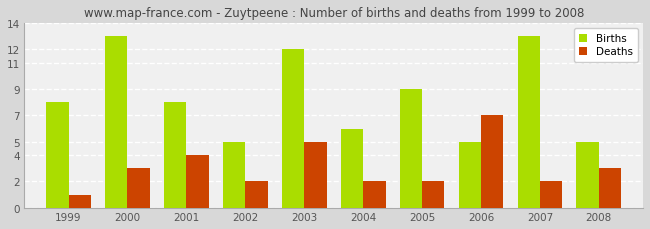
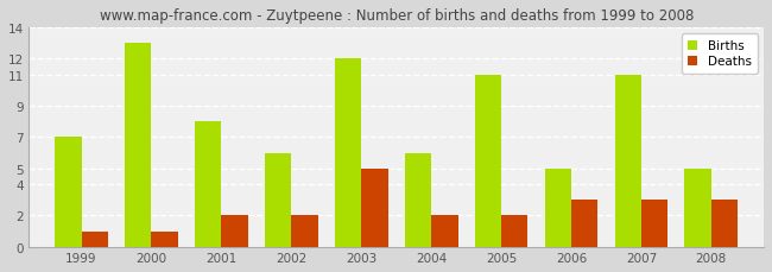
Births/1999: 8 -> 7
Deaths/2000: 3 -> 1
Deaths/2001: 4 -> 2
Births/2002: 5 -> 6
Births/2005: 9 -> 11
Deaths/2006: 7 -> 3
Births/2007: 13 -> 11
Deaths/2007: 2 -> 3
